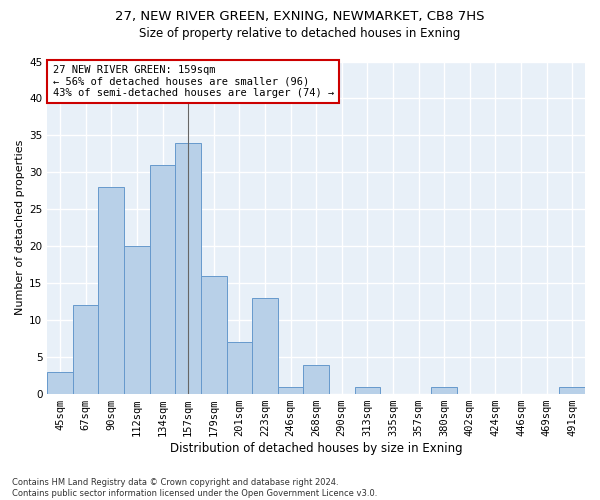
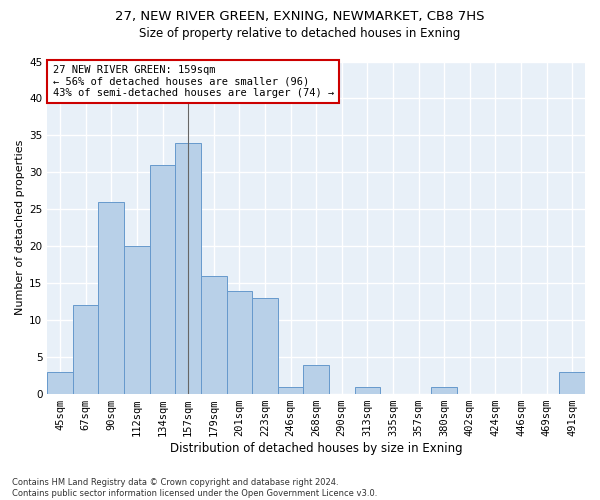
90sqm: 28 -> 26
201sqm: 7 -> 14
491sqm: 1 -> 3
